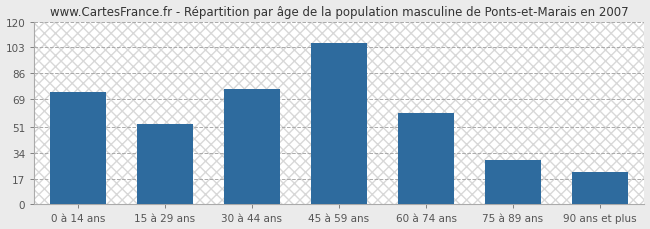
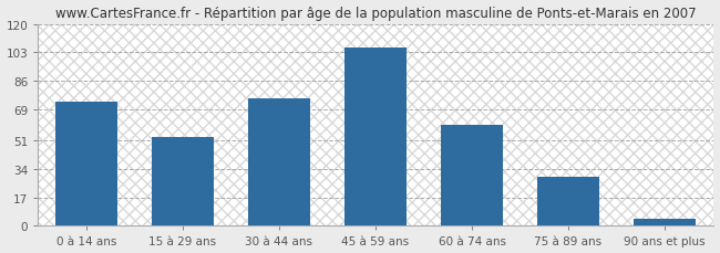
90 ans et plus: 21 -> 4
